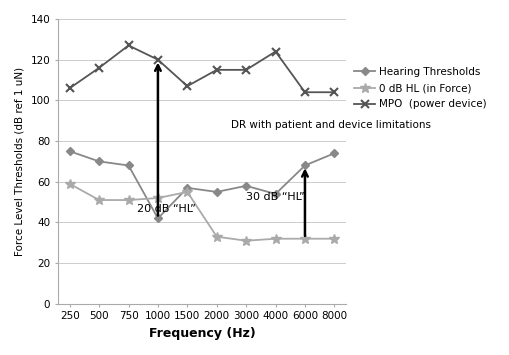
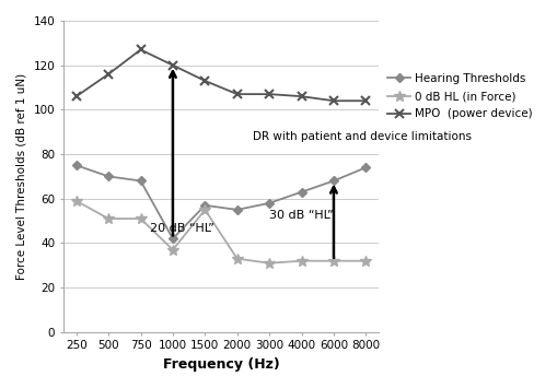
0 dB HL (in Force)/1000: 52 -> 37
MPO (power device)/1500: 107 -> 113
MPO (power device)/2000: 115 -> 107
MPO (power device)/3000: 115 -> 107
Hearing Thresholds/4000: 54 -> 63
MPO (power device)/4000: 124 -> 106
